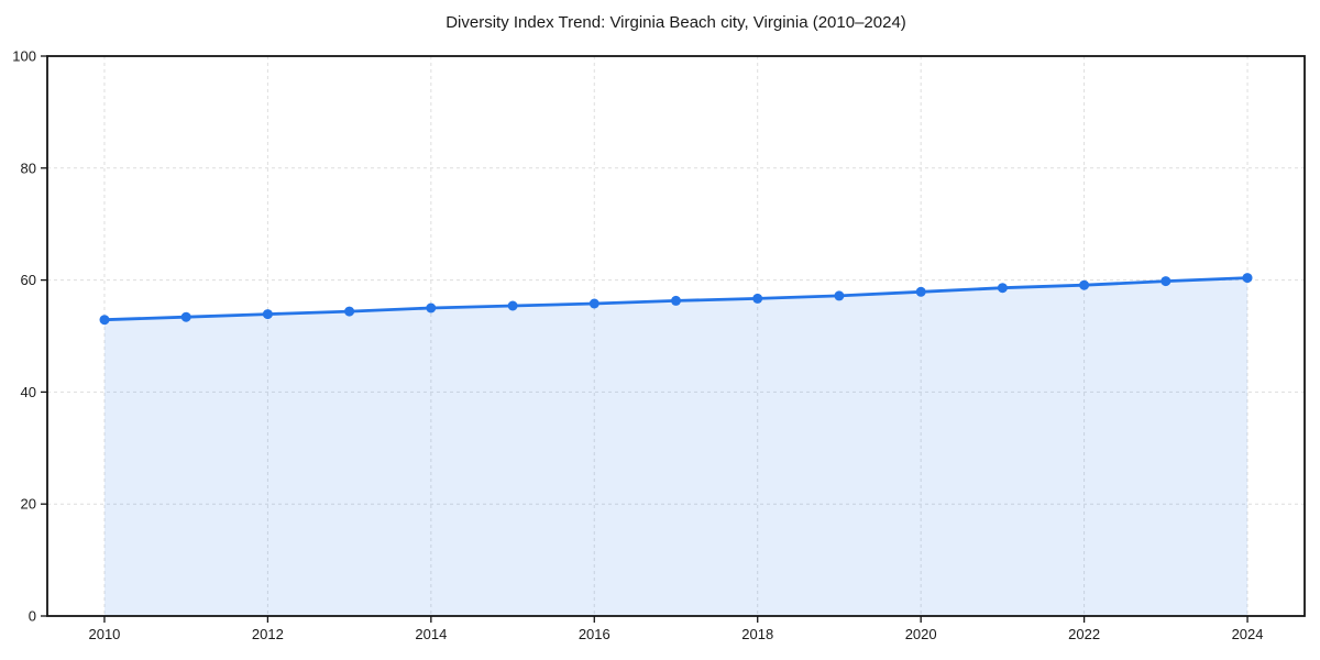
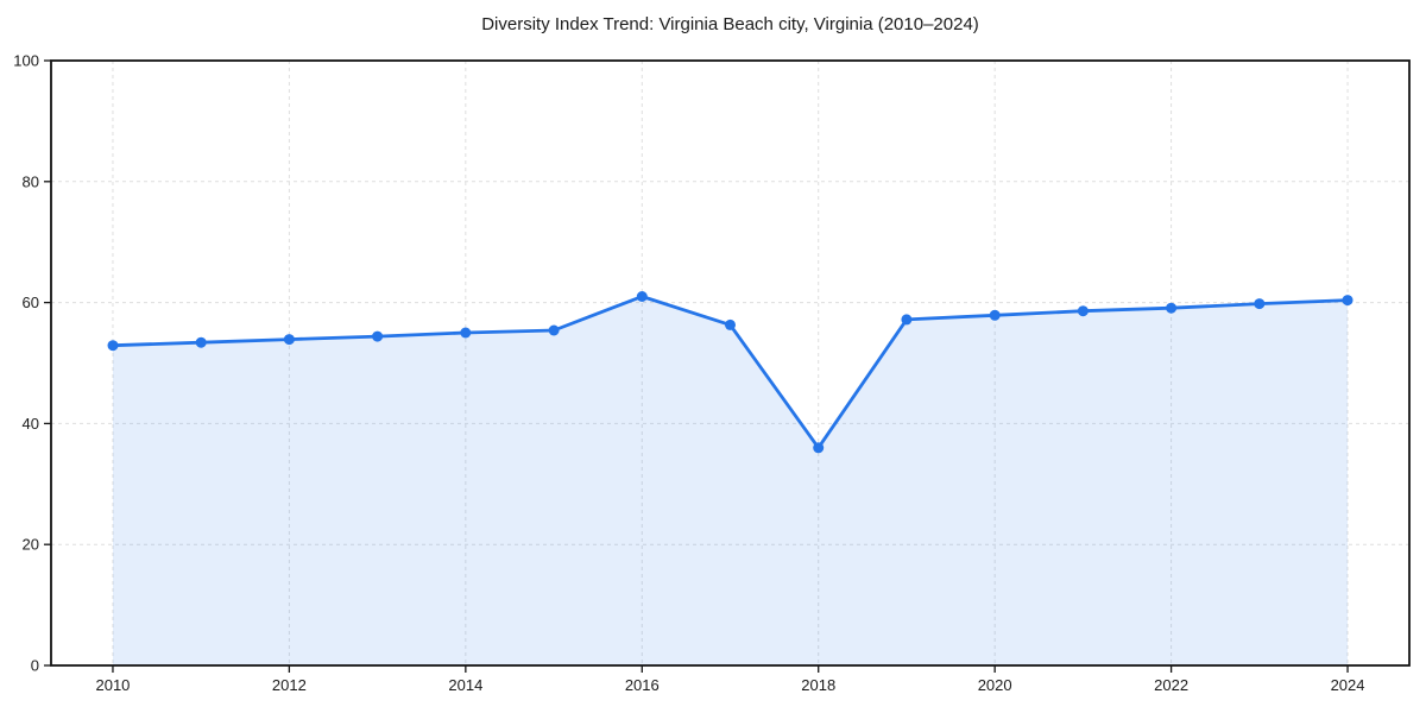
2016: 56 -> 61
2018: 57 -> 36
